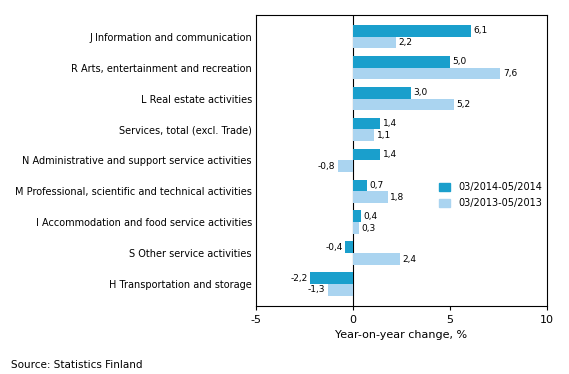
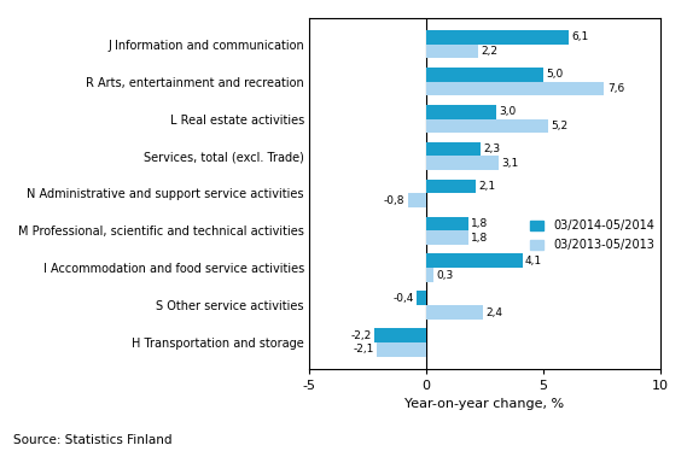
03/2014-05/2014/Services, total (excl. Trade): 1,4 -> 2,3
03/2013-05/2013/Services, total (excl. Trade): 1,1 -> 3,1
03/2014-05/2014/N Administrative and support service activities: 1,4 -> 2,1
03/2014-05/2014/M Professional, scientific and technical activities: 0,7 -> 1,8
03/2014-05/2014/I Accommodation and food service activities: 0,4 -> 4,1
03/2013-05/2013/H Transportation and storage: -1,3 -> -2,1
